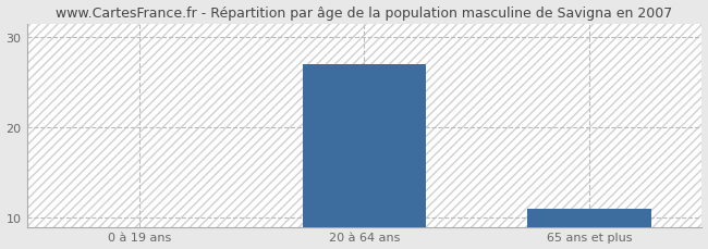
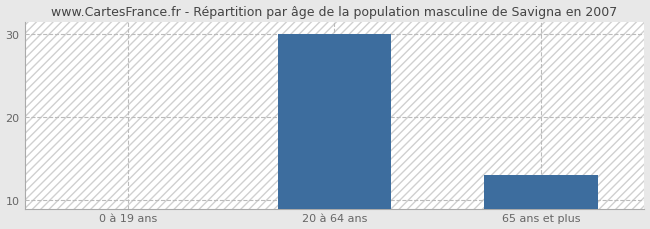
20 à 64 ans: 27 -> 30
65 ans et plus: 11 -> 13
